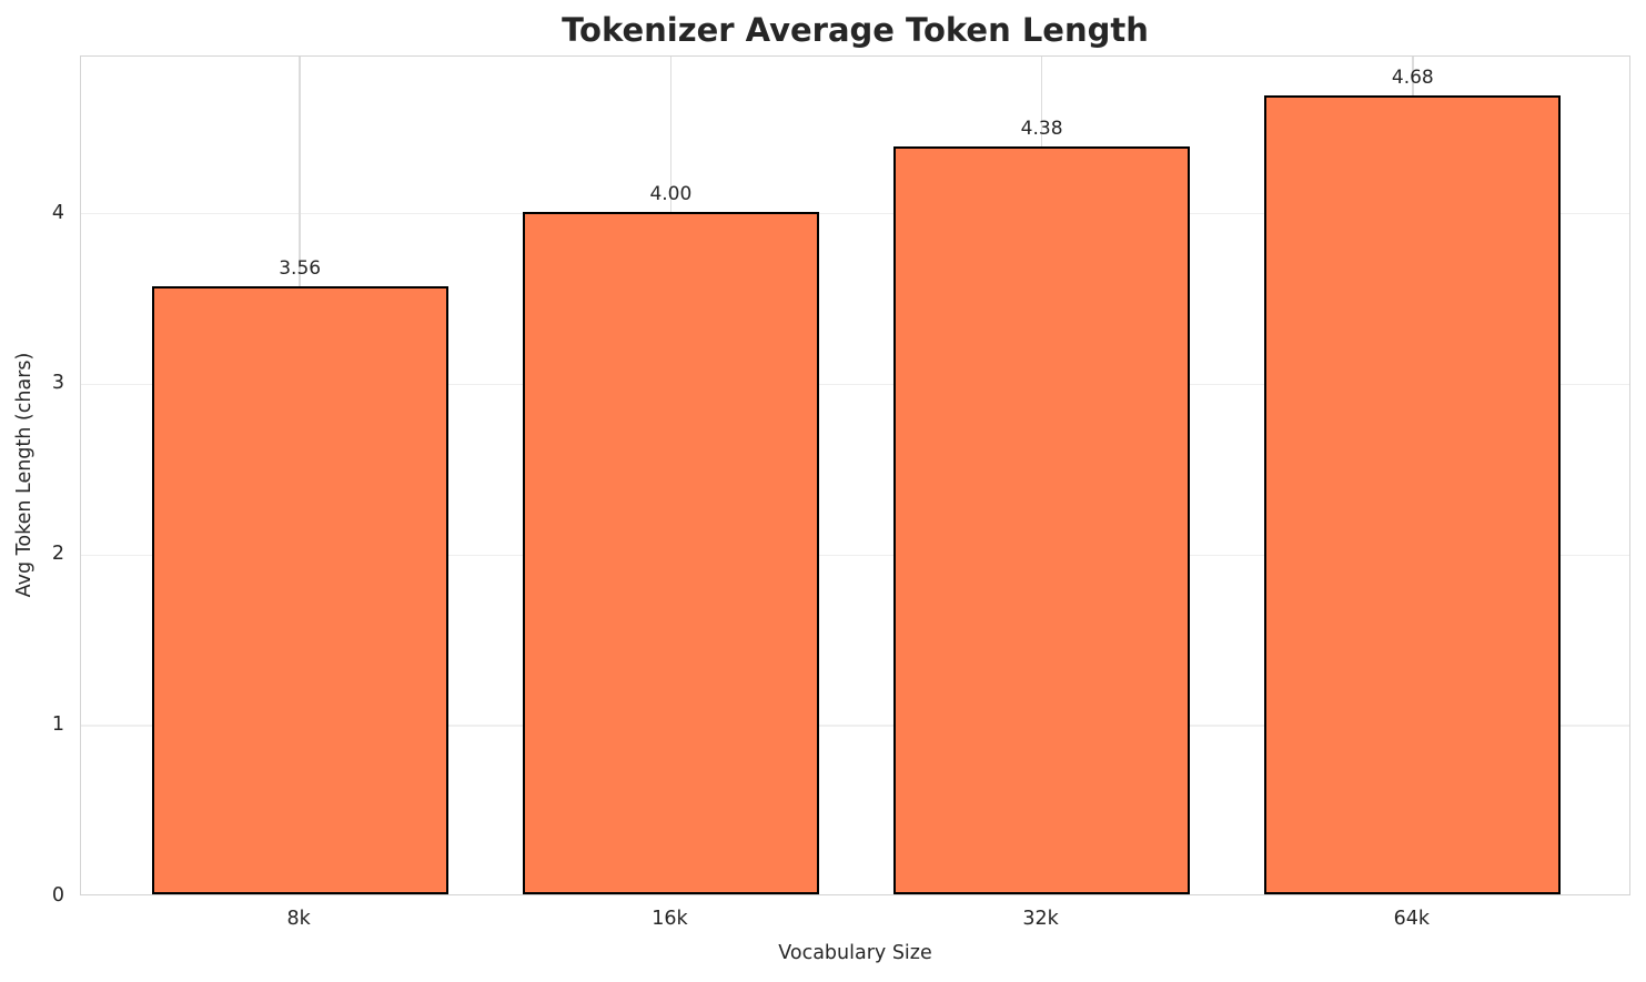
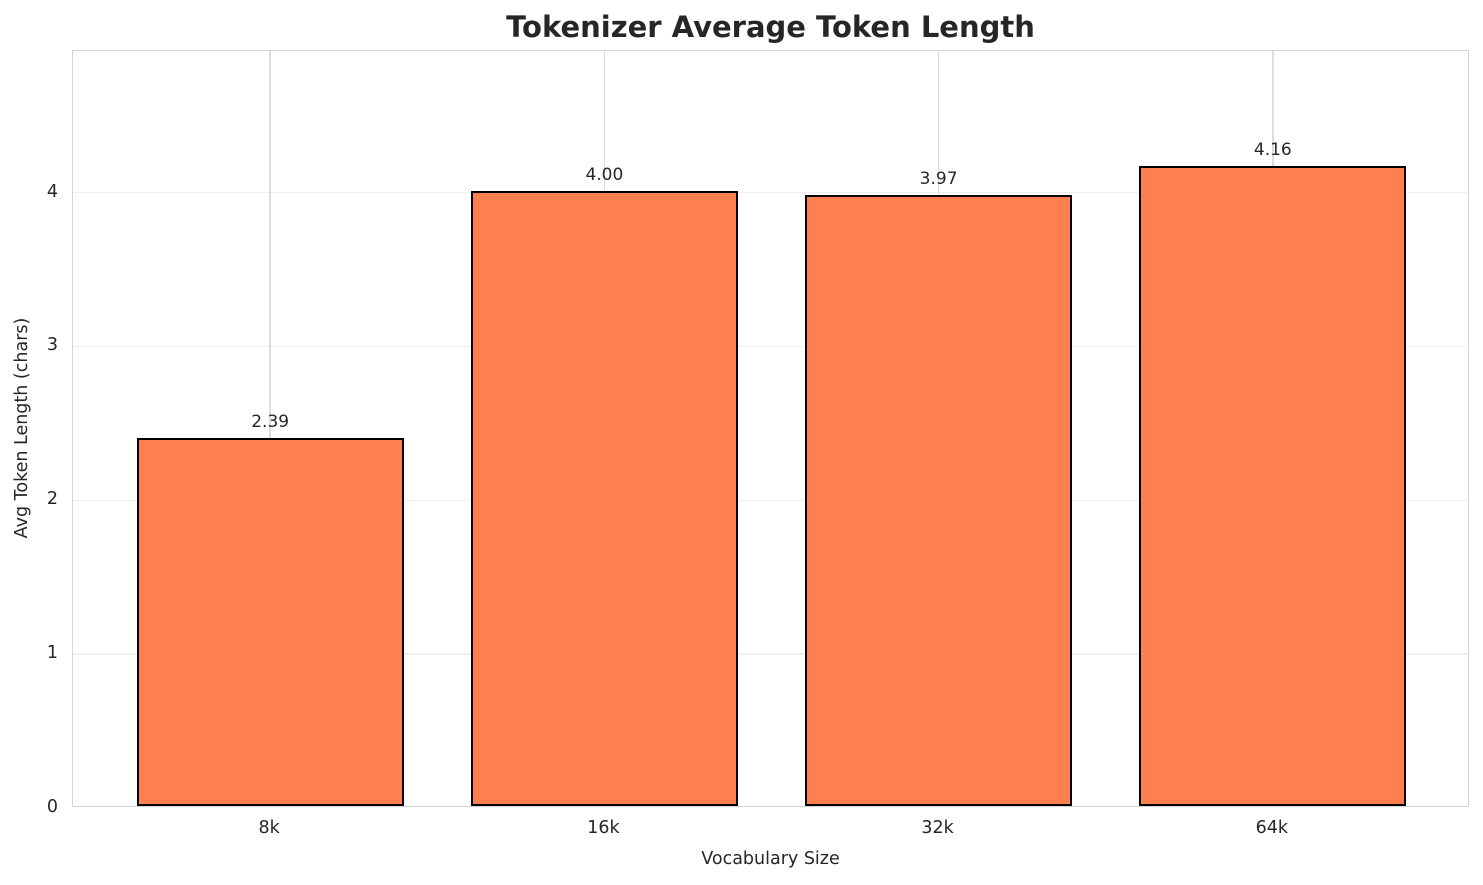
8k: 3.56 -> 2.39
32k: 4.38 -> 3.97
64k: 4.68 -> 4.16
